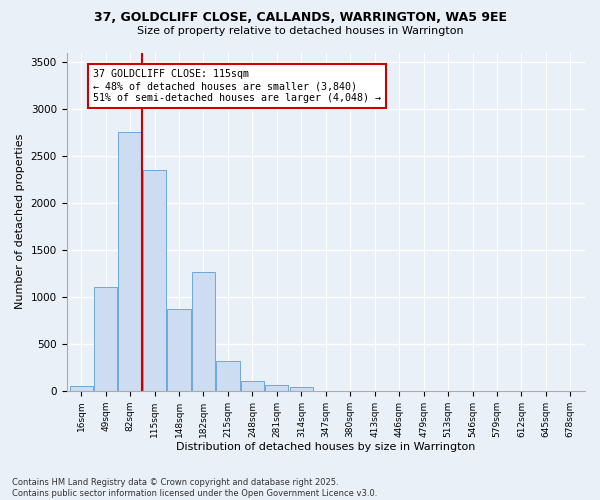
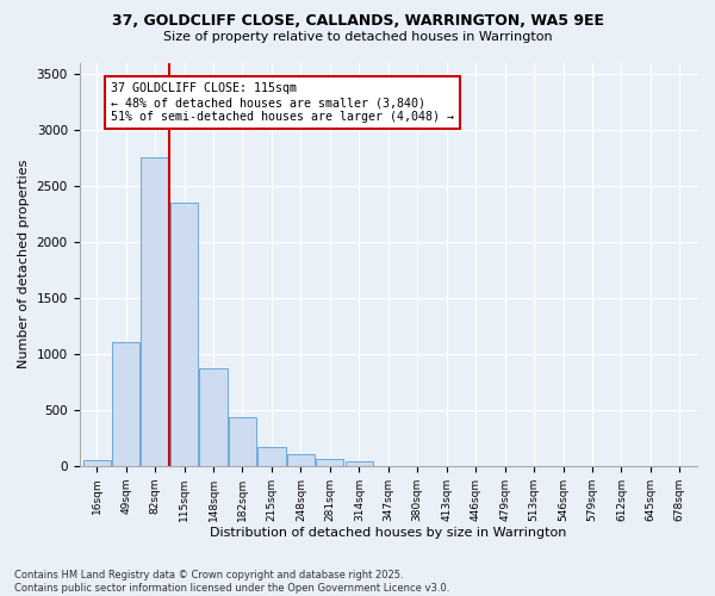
182sqm: 1260 -> 430
215sqm: 320 -> 160
